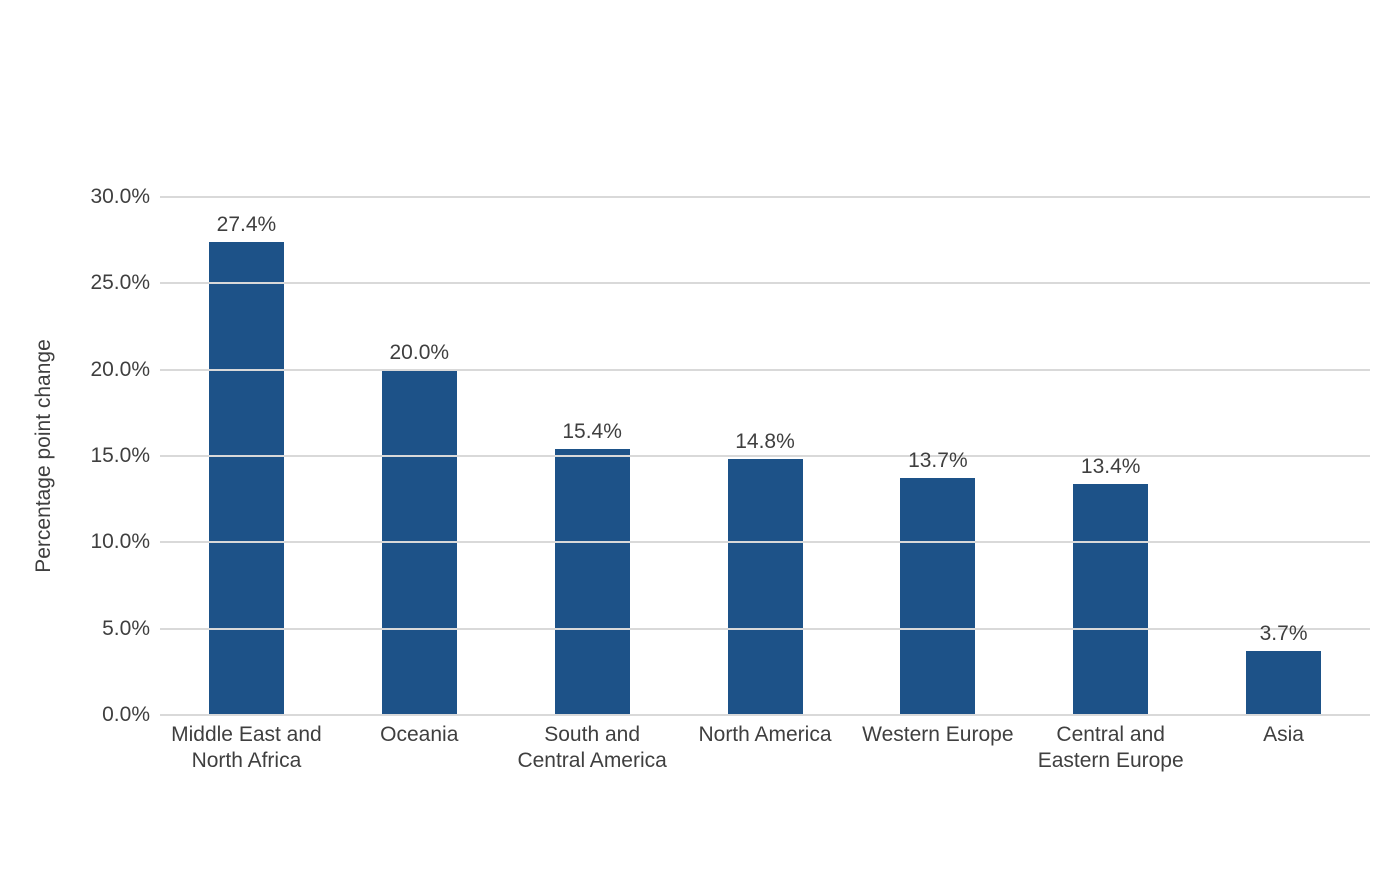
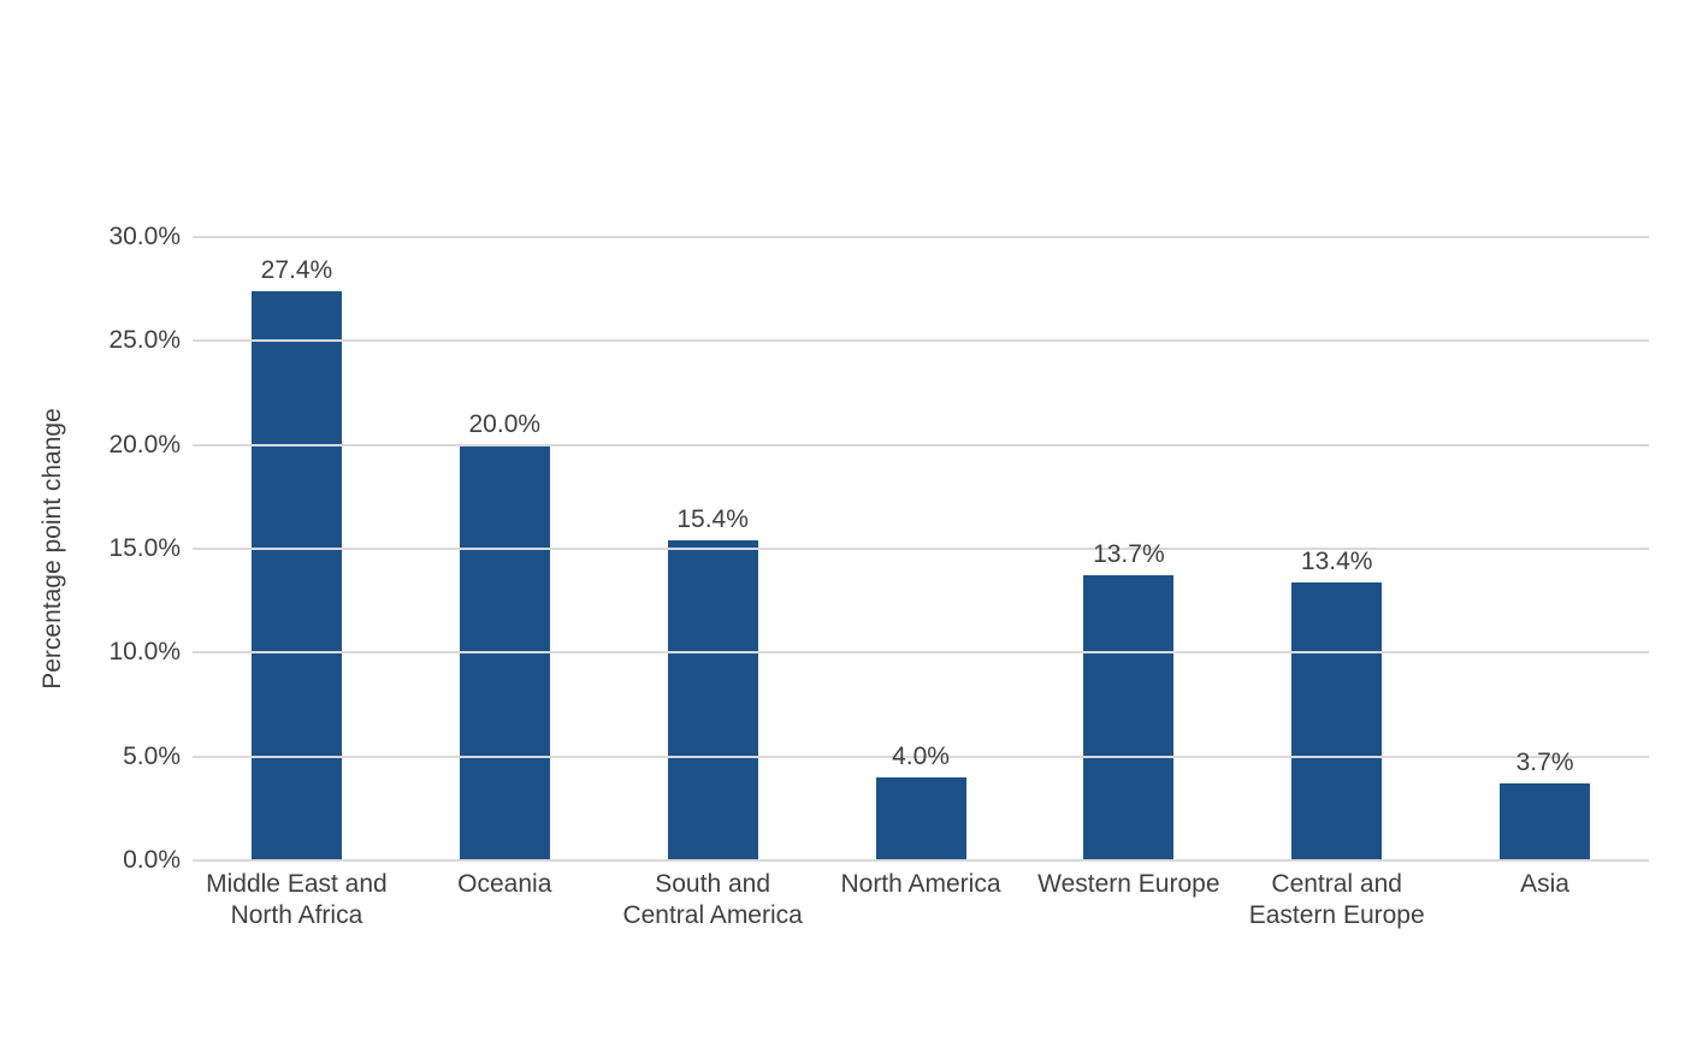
North America: 14.8% -> 4.0%
